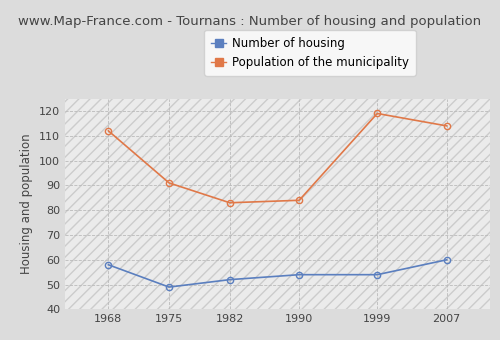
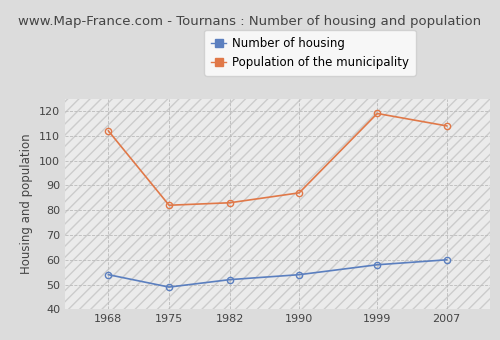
Number of housing/1968: 58 -> 54
Population of the municipality/1975: 91 -> 82
Population of the municipality/1990: 84 -> 87
Number of housing/1999: 54 -> 58
